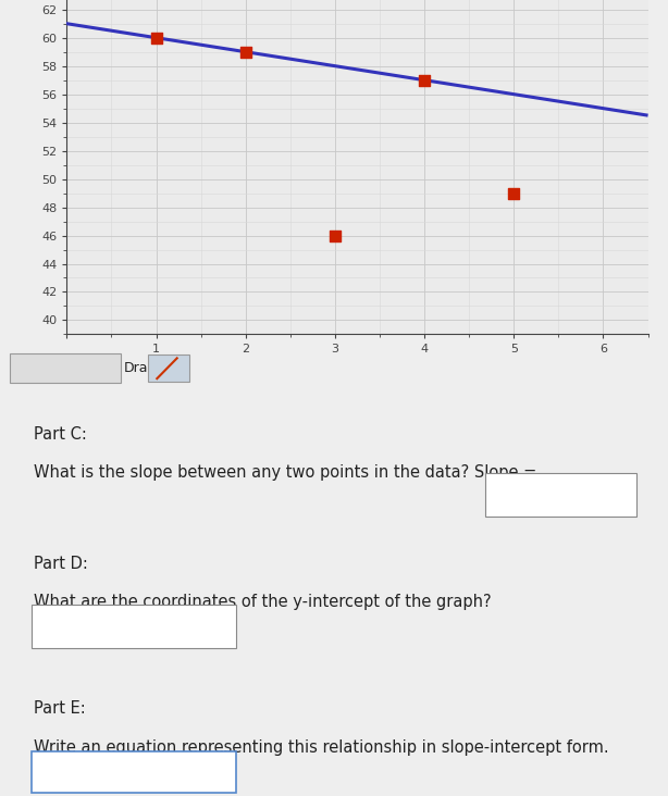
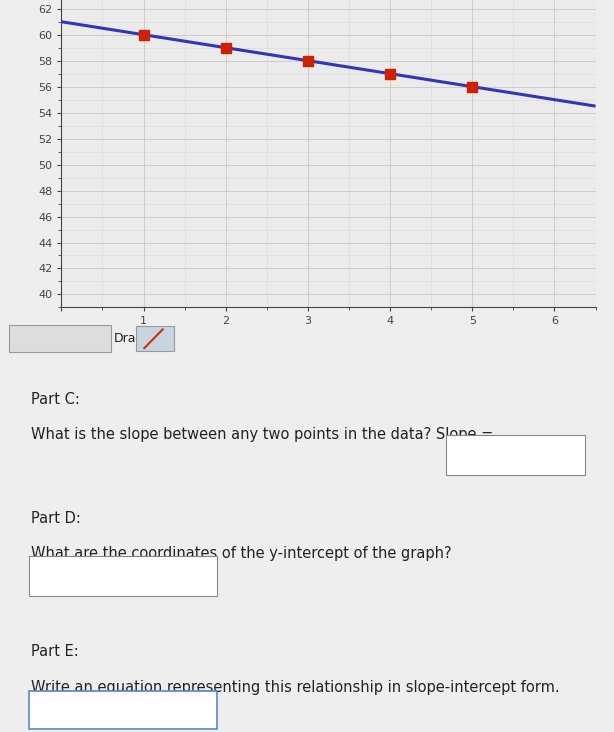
3: 46 -> 58
5: 49 -> 56
